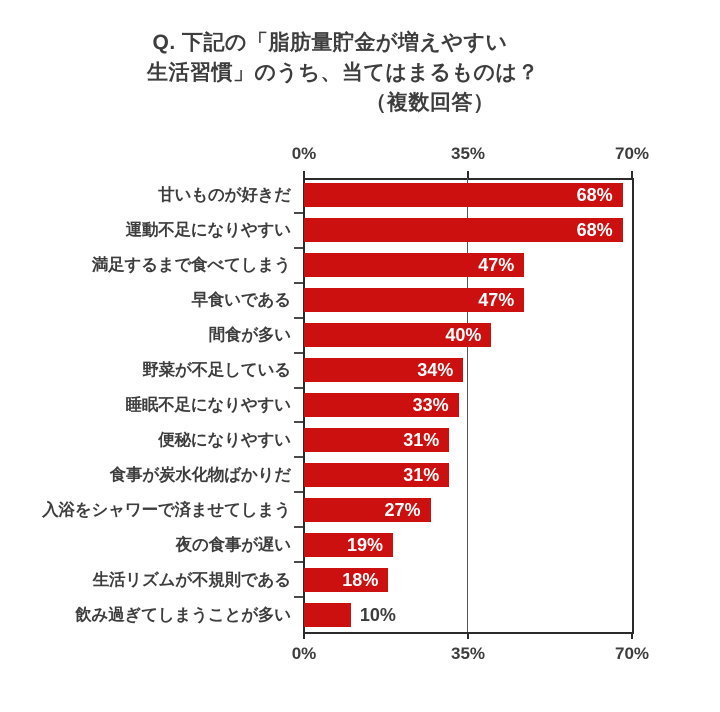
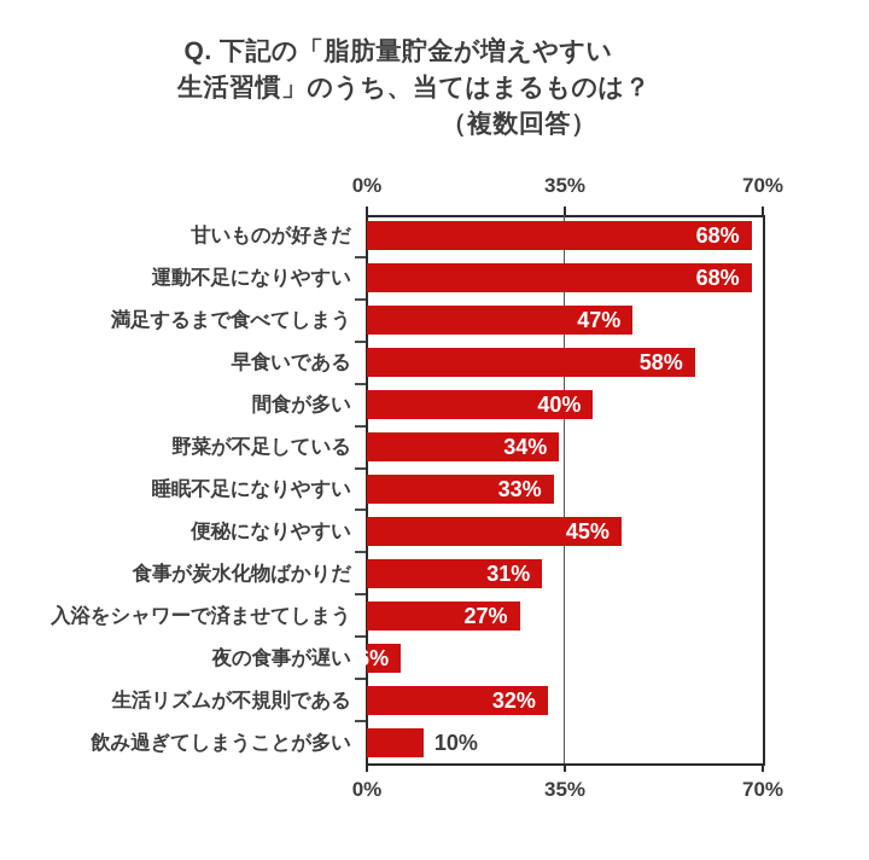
早食いである: 47% -> 58%
便秘になりやすい: 31% -> 45%
夜の食事が遅い: 19% -> 6%
生活リズムが不規則である: 18% -> 32%
